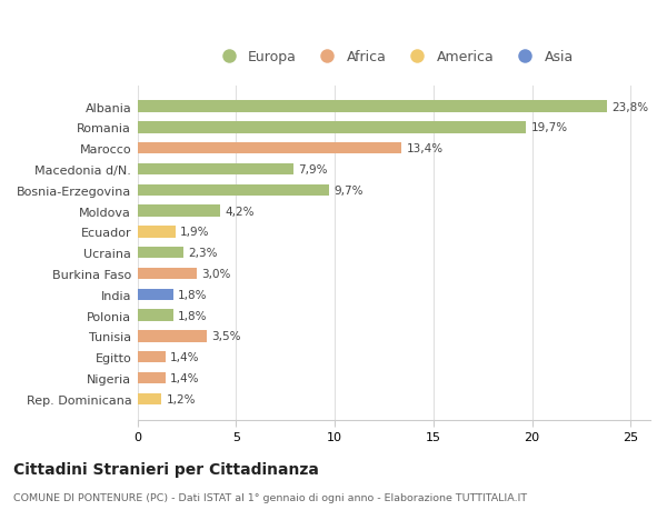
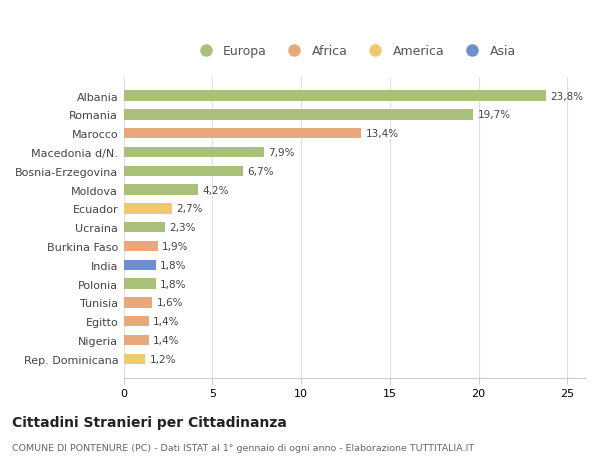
Bosnia-Erzegovina: 9,7% -> 6,7%
Ecuador: 1,9% -> 2,7%
Burkina Faso: 3,0% -> 1,9%
Tunisia: 3,5% -> 1,6%
